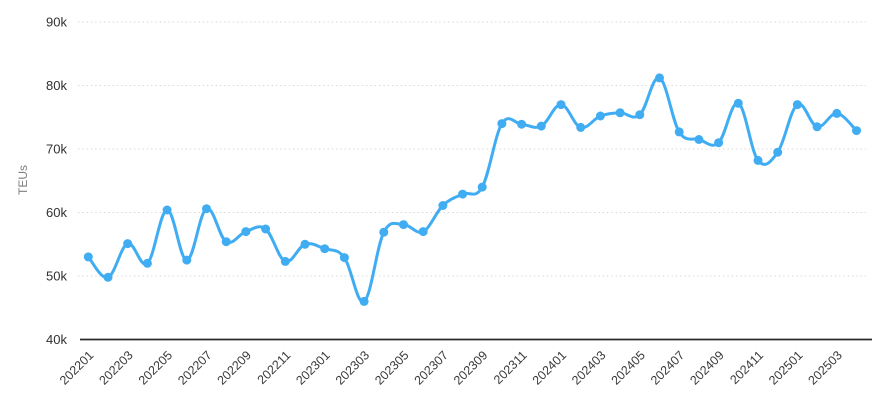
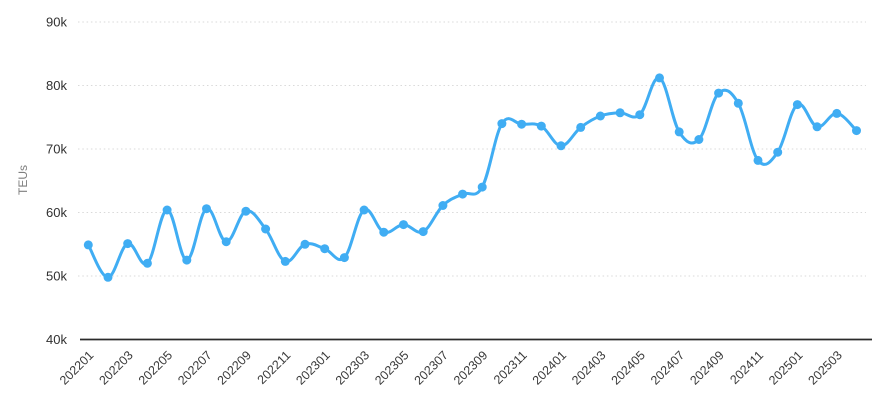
202201: 53k -> 55k
202209: 57k -> 60k
202303: 46k -> 60k
202401: 77k -> 70k
202409: 71k -> 79k
